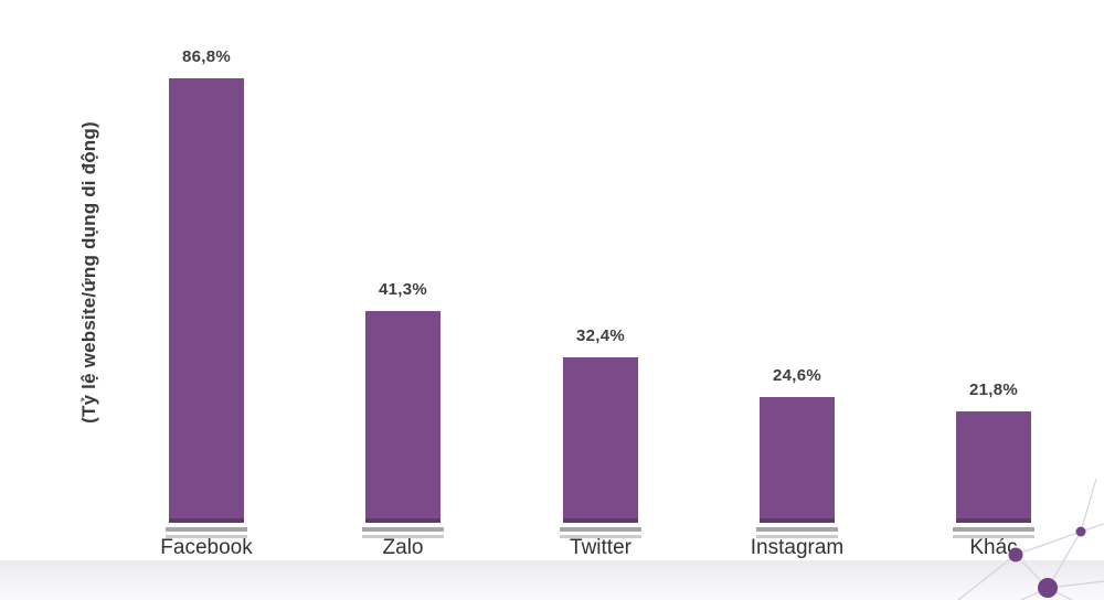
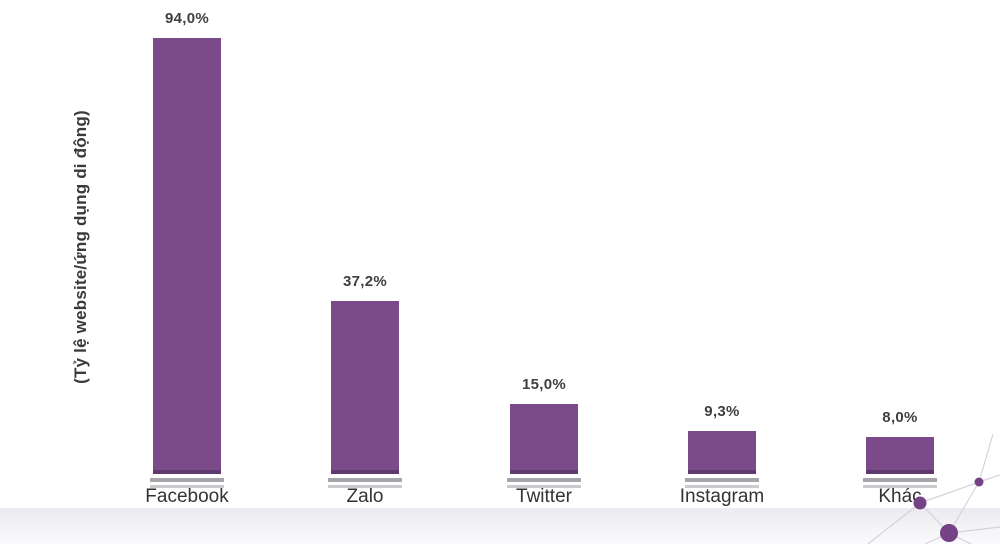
Facebook: 86,8% -> 94,0%
Zalo: 41,3% -> 37,2%
Twitter: 32,4% -> 15,0%
Instagram: 24,6% -> 9,3%
Khác: 21,8% -> 8,0%
